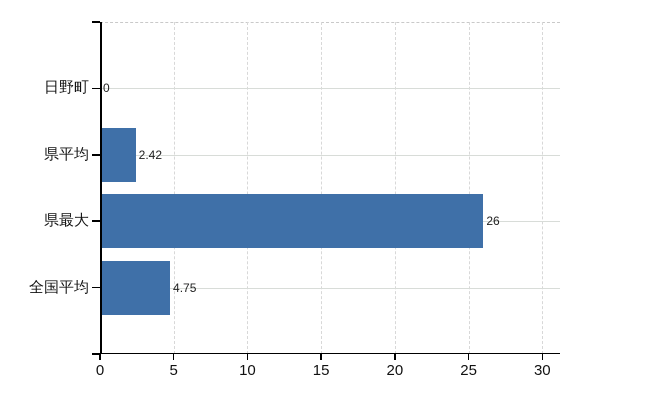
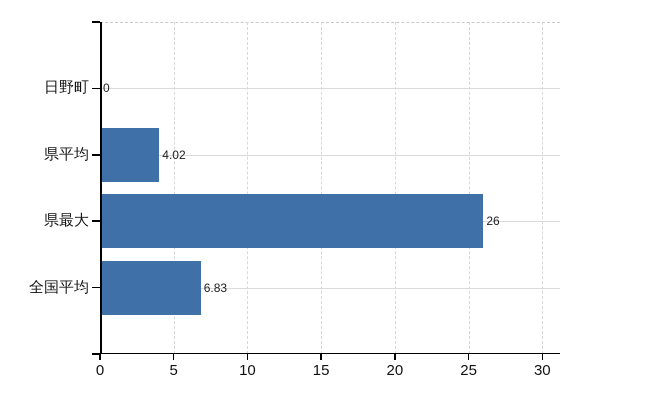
県平均: 2.42 -> 4.02
全国平均: 4.75 -> 6.83
